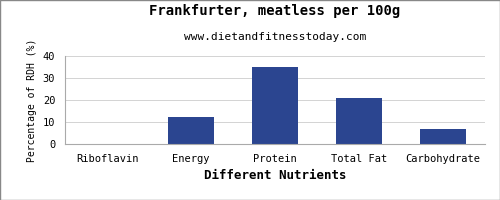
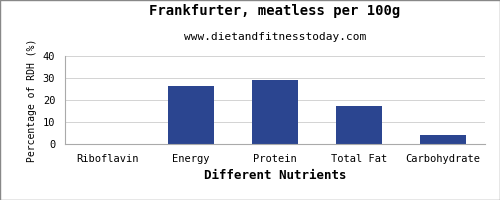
Energy: 12.3 -> 26.5
Protein: 35.0 -> 29.0
Total Fat: 21.0 -> 17.5
Carbohydrate: 6.7 -> 4.0
